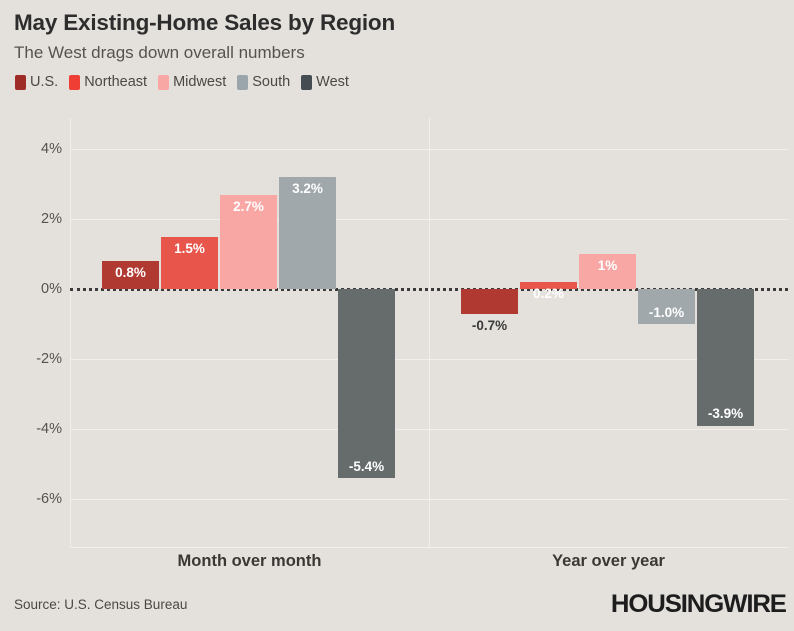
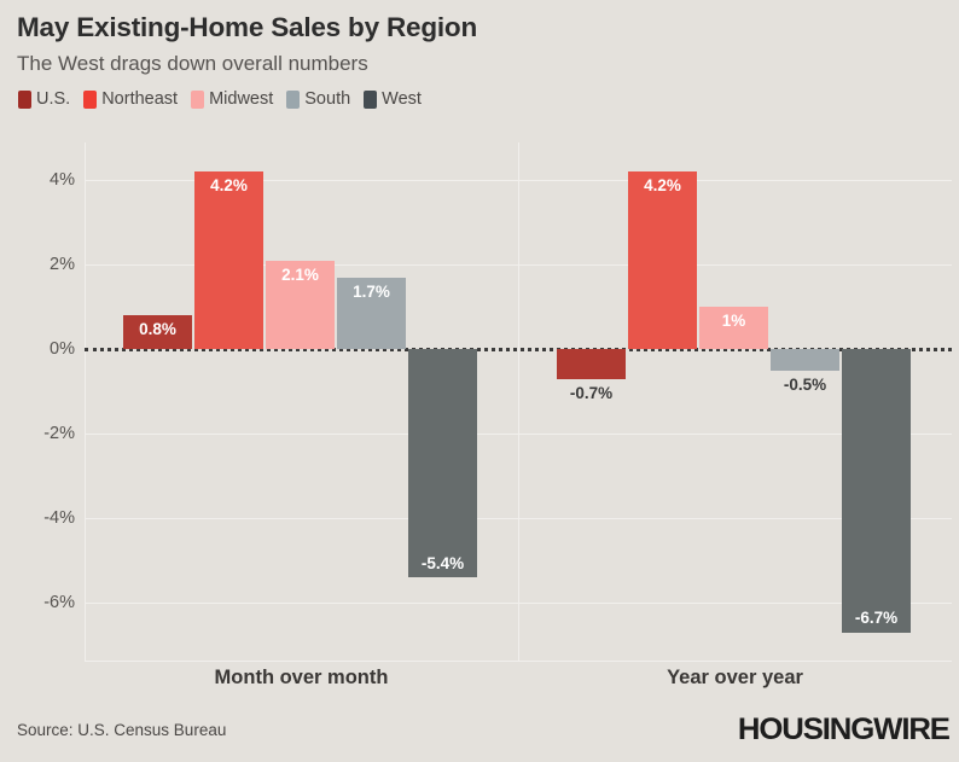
Northeast/Month over month: 1.5% -> 4.2%
Midwest/Month over month: 2.7% -> 2.1%
South/Month over month: 3.2% -> 1.7%
Northeast/Year over year: 0.2% -> 4.2%
South/Year over year: -1.0% -> -0.5%
West/Year over year: -3.9% -> -6.7%
